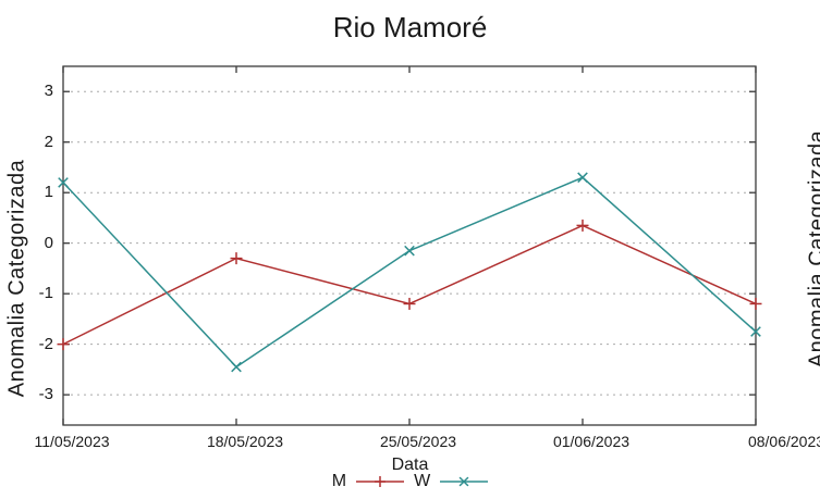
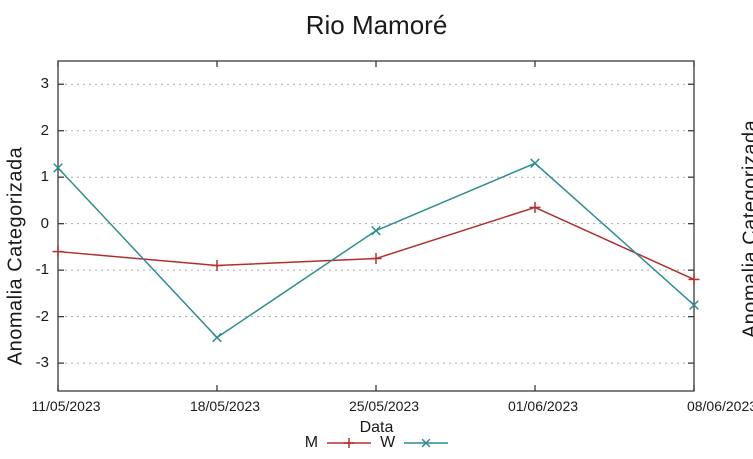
M/11/05/2023: -2.0 -> -0.6
M/18/05/2023: -0.3 -> -0.9
M/25/05/2023: -1.2 -> -0.8
